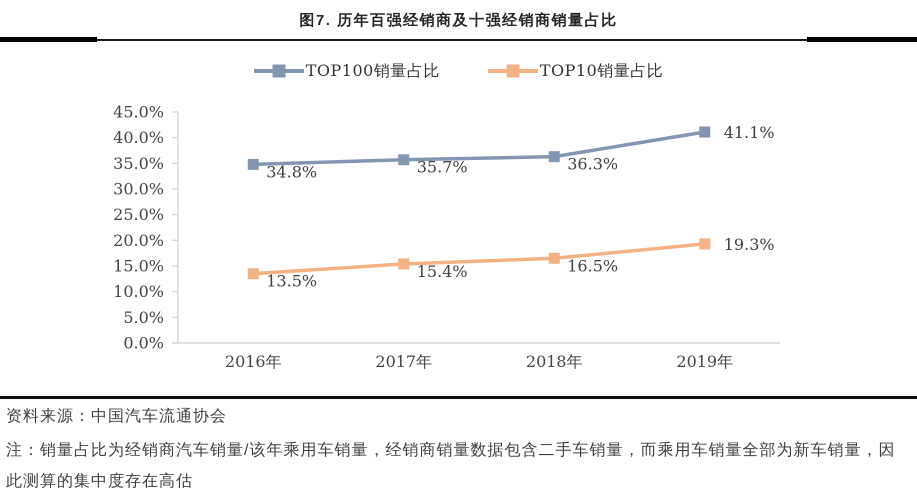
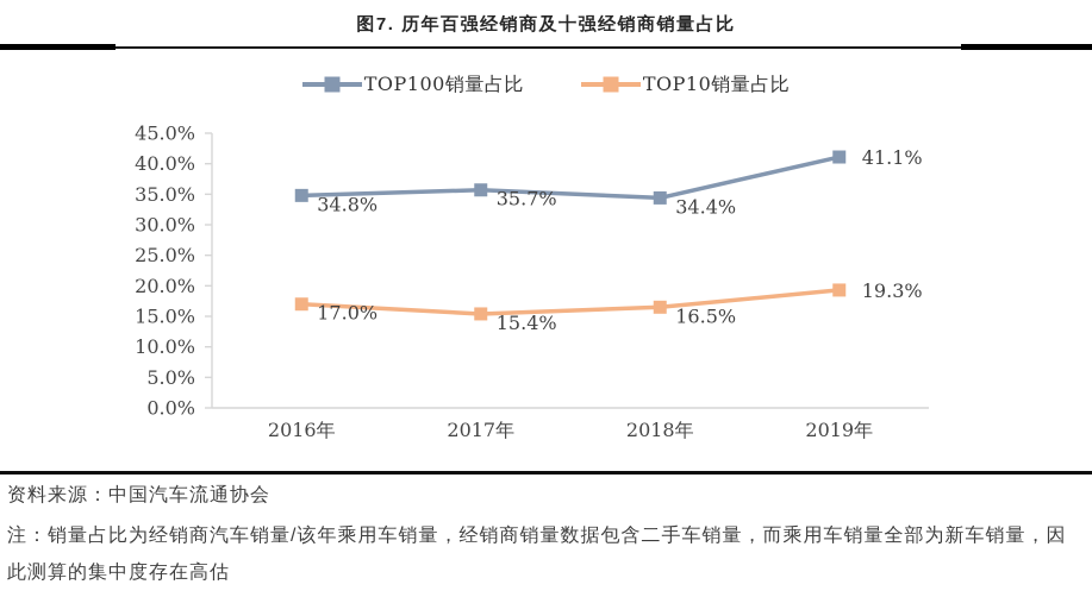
TOP10销量占比/2016年: 13.5% -> 17.0%
TOP100销量占比/2018年: 36.3% -> 34.4%
